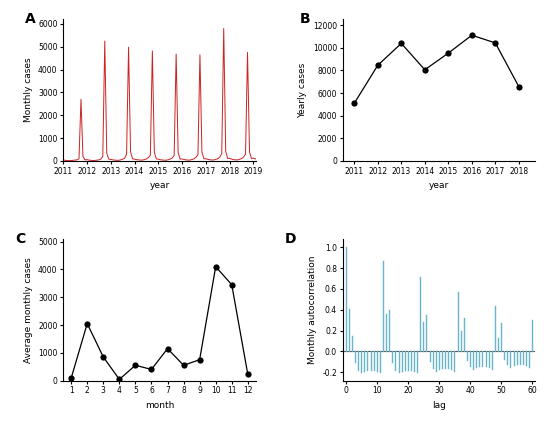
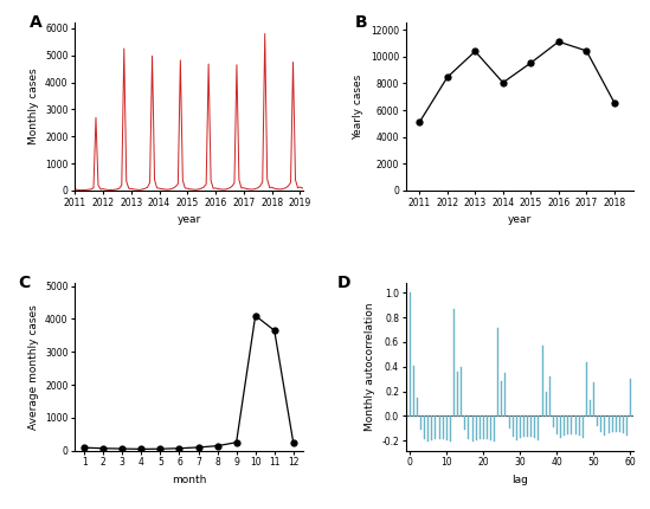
2: 2050 -> 60
3: 850 -> 50
5: 550 -> 50
6: 400 -> 60
7: 1150 -> 100
8: 550 -> 140
9: 750 -> 240
11: 3450 -> 3650
